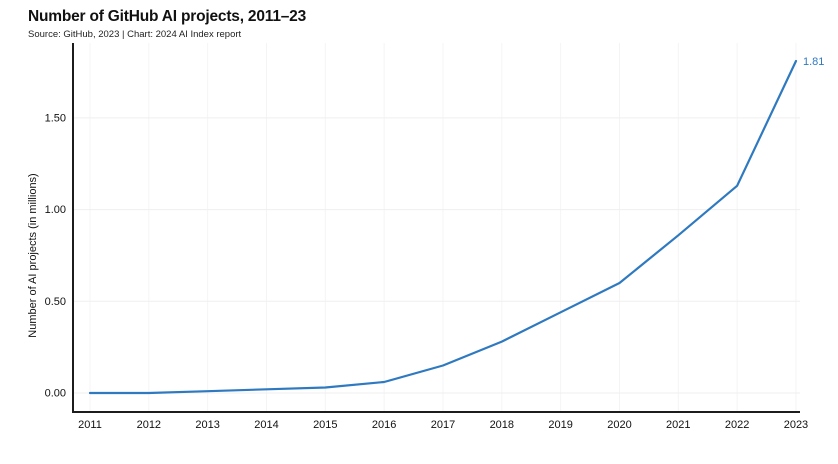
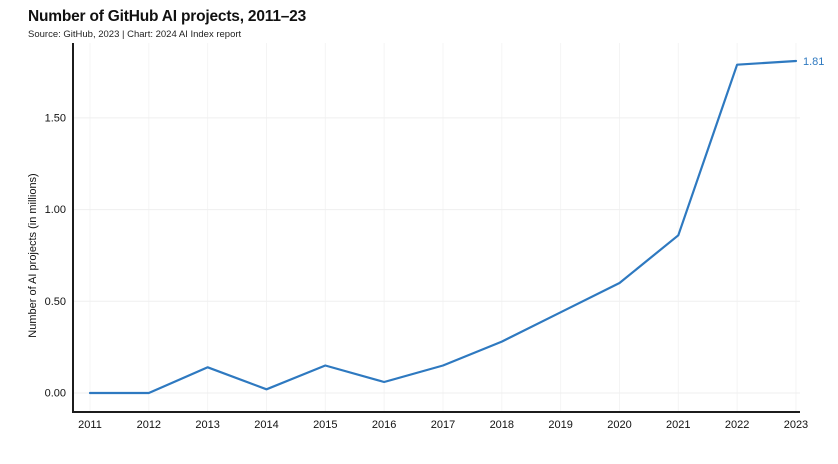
2013: 0.01 -> 0.14
2015: 0.03 -> 0.15
2022: 1.13 -> 1.79
